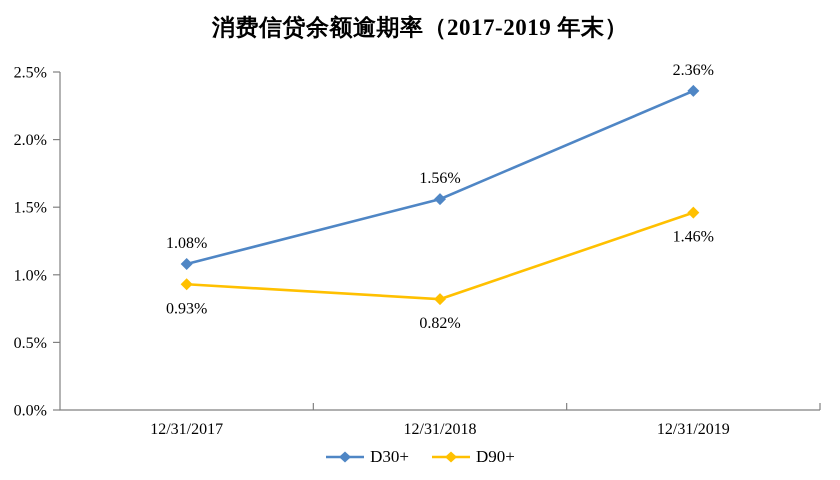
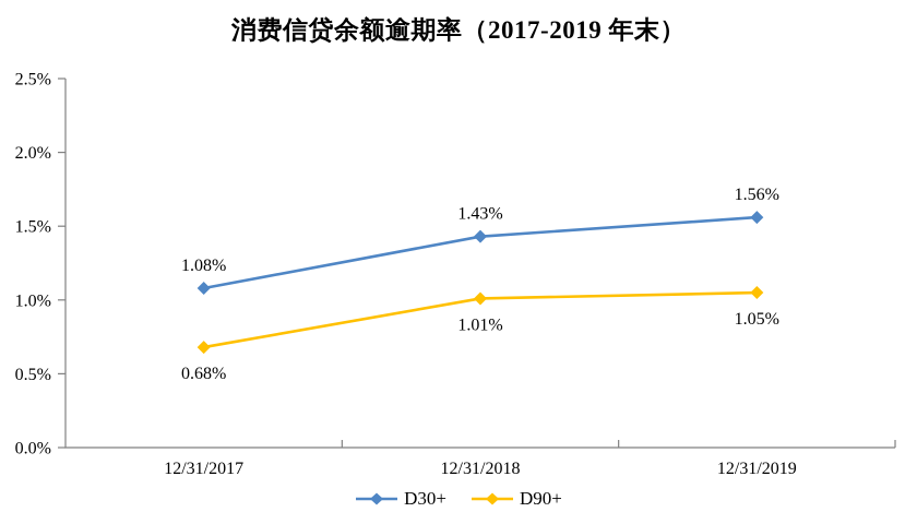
D90+/12/31/2017: 0.93% -> 0.68%
D30+/12/31/2018: 1.56% -> 1.43%
D90+/12/31/2018: 0.82% -> 1.01%
D30+/12/31/2019: 2.36% -> 1.56%
D90+/12/31/2019: 1.46% -> 1.05%
